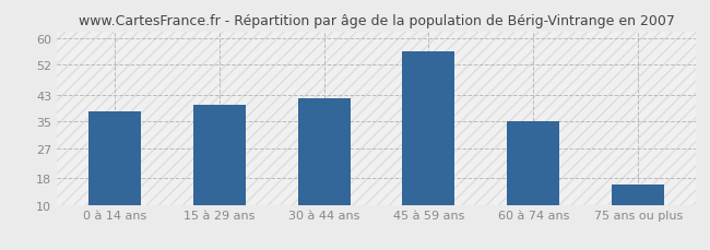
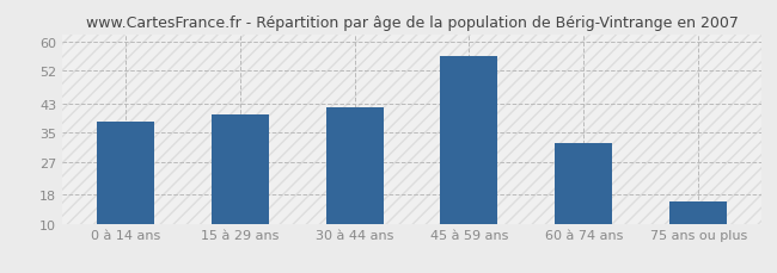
60 à 74 ans: 35 -> 32
